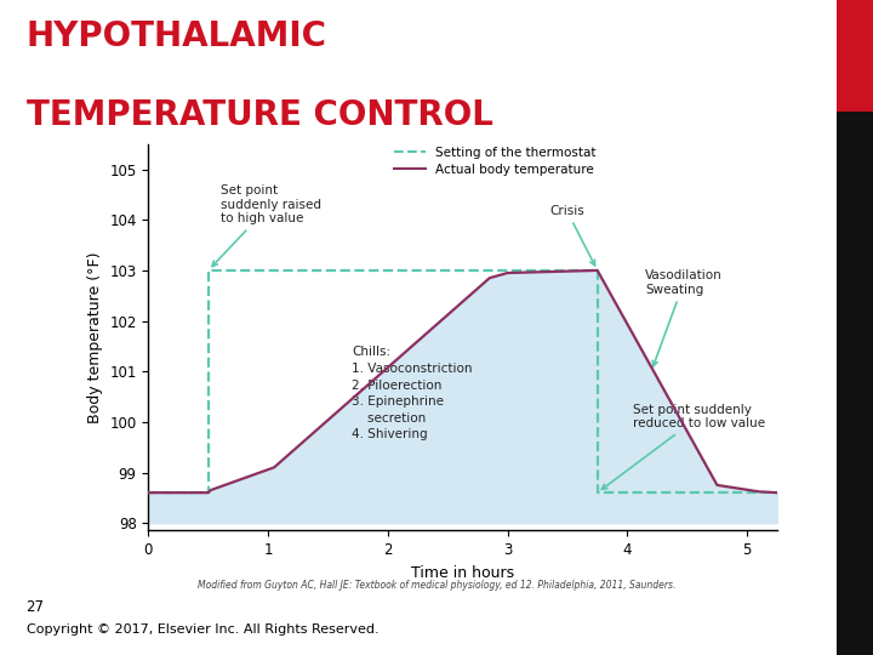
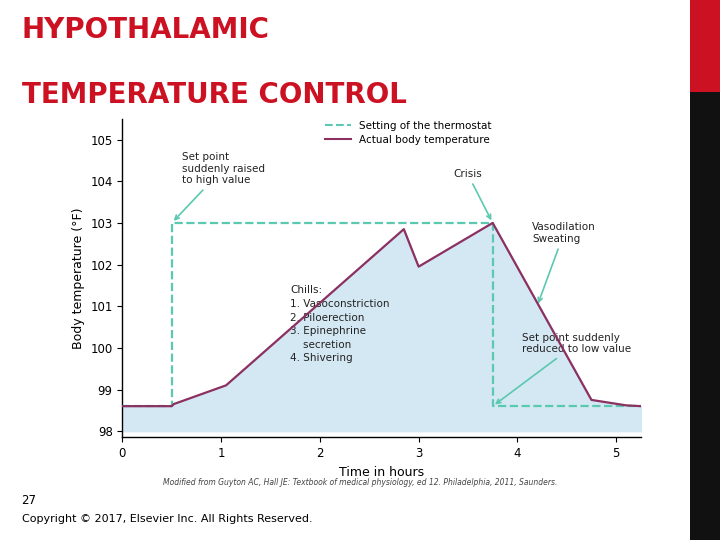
Actual body temperature/3: 102.95 -> 101.95
